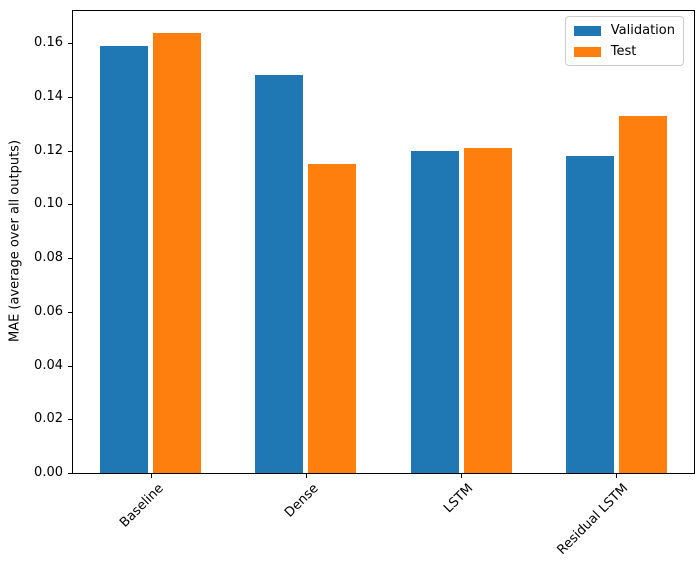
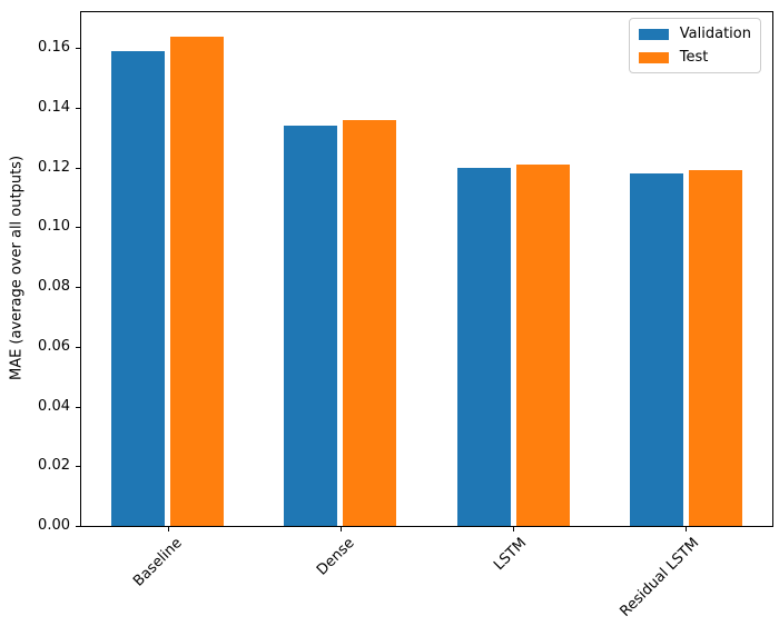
Validation/Dense: 0.148 -> 0.134
Test/Dense: 0.115 -> 0.136
Test/Residual LSTM: 0.133 -> 0.119
